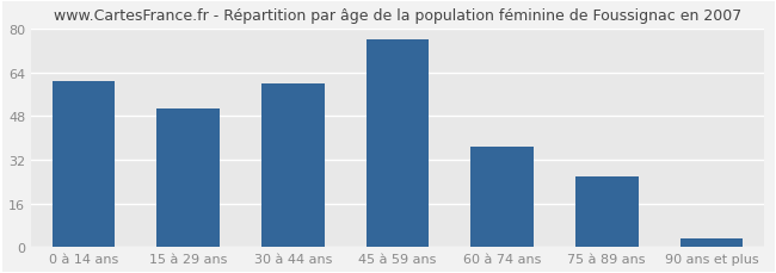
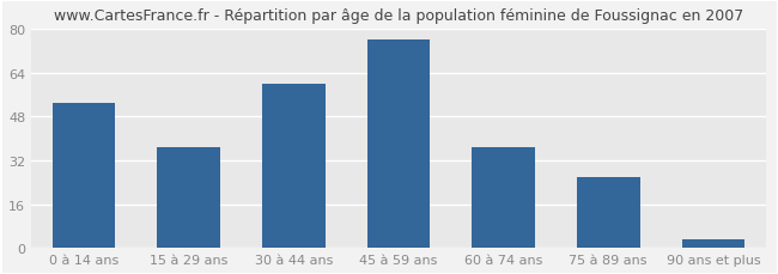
0 à 14 ans: 61 -> 53
15 à 29 ans: 51 -> 37
